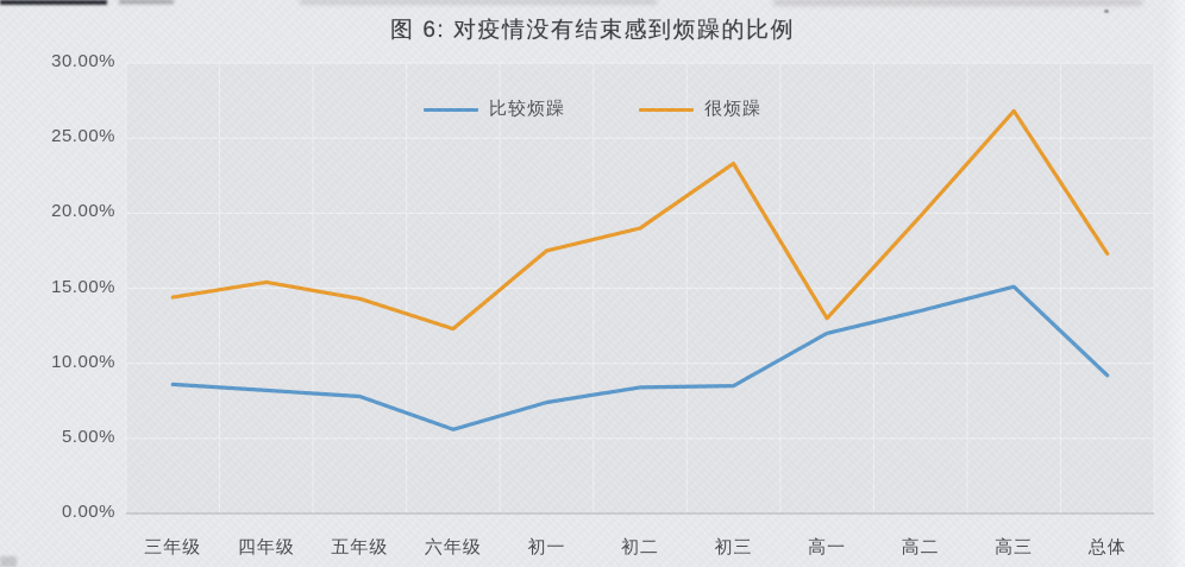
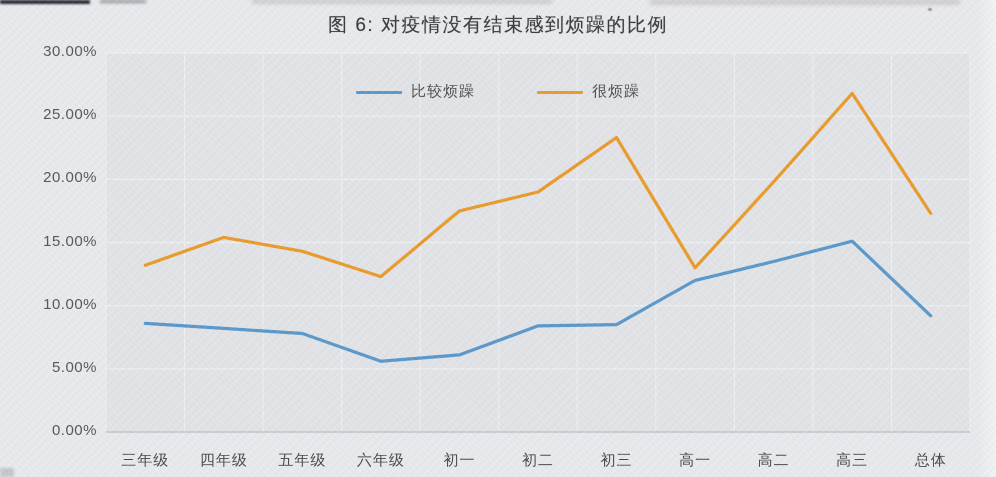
很烦躁/三年级: 14.4% -> 13.2%
比较烦躁/初一: 7.4% -> 6.1%
